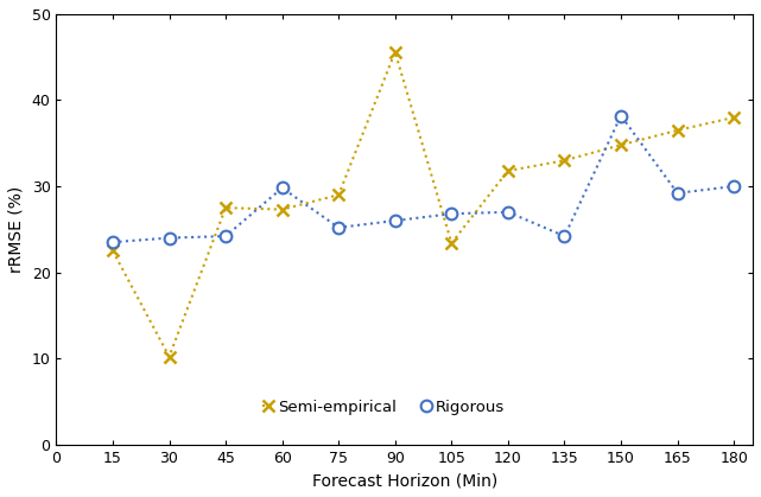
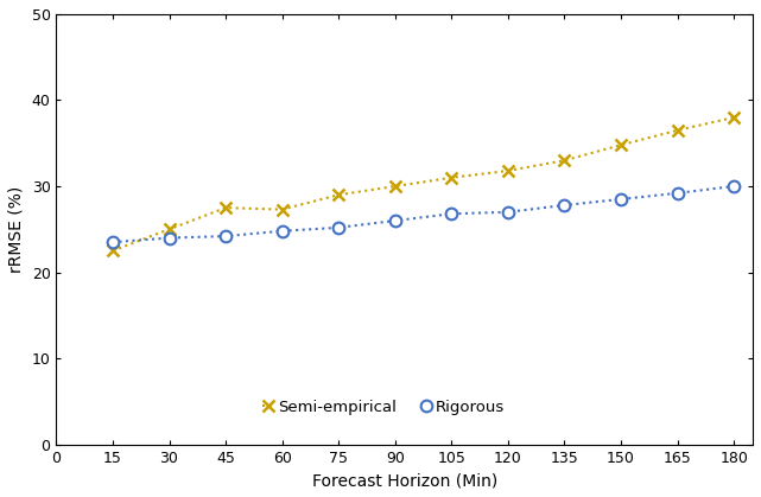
Semi-empirical/30: 10.2 -> 25.0
Rigorous/60: 29.8 -> 24.8
Semi-empirical/90: 45.6 -> 30.0
Semi-empirical/105: 23.4 -> 31.0
Rigorous/135: 24.2 -> 27.8
Rigorous/150: 38.2 -> 28.5
